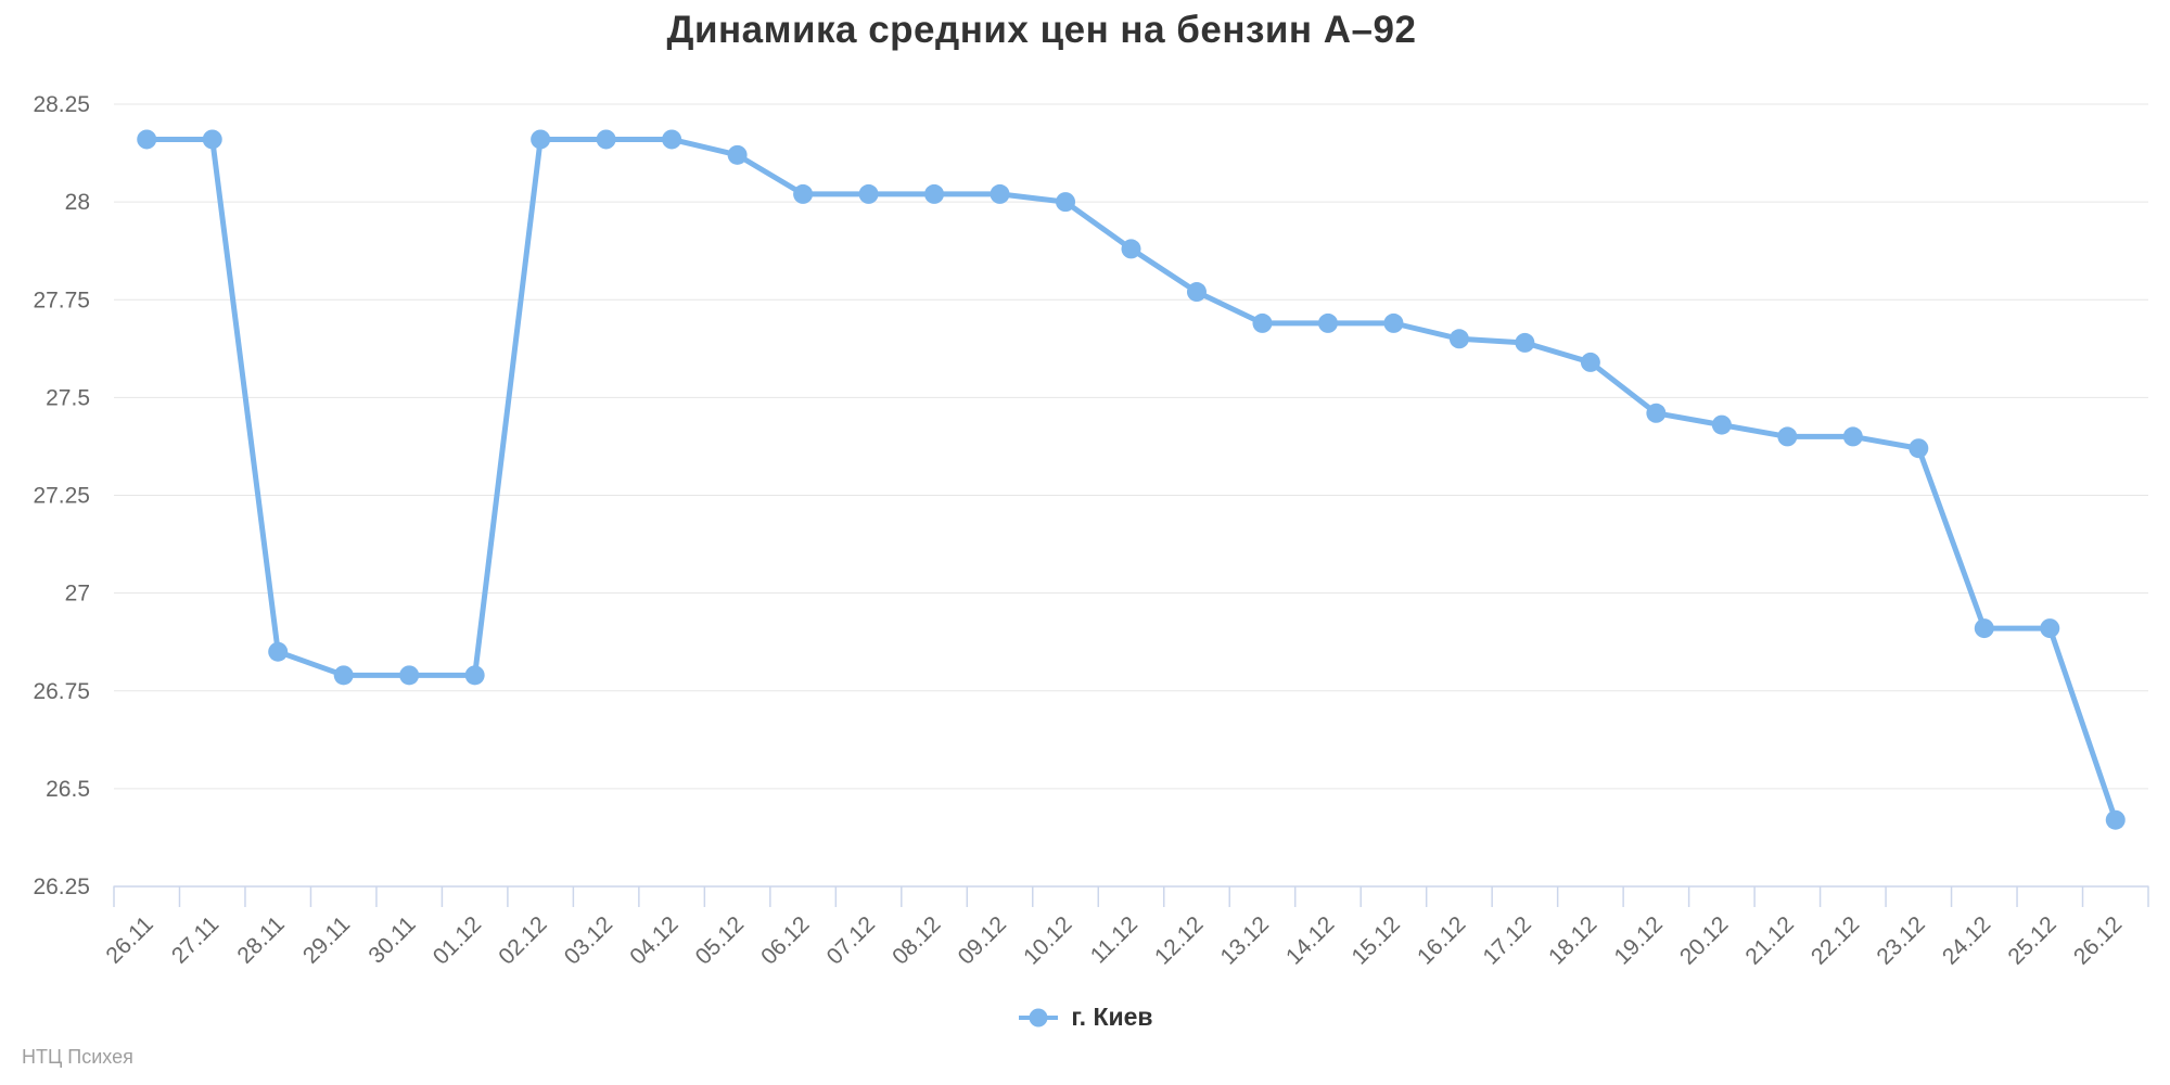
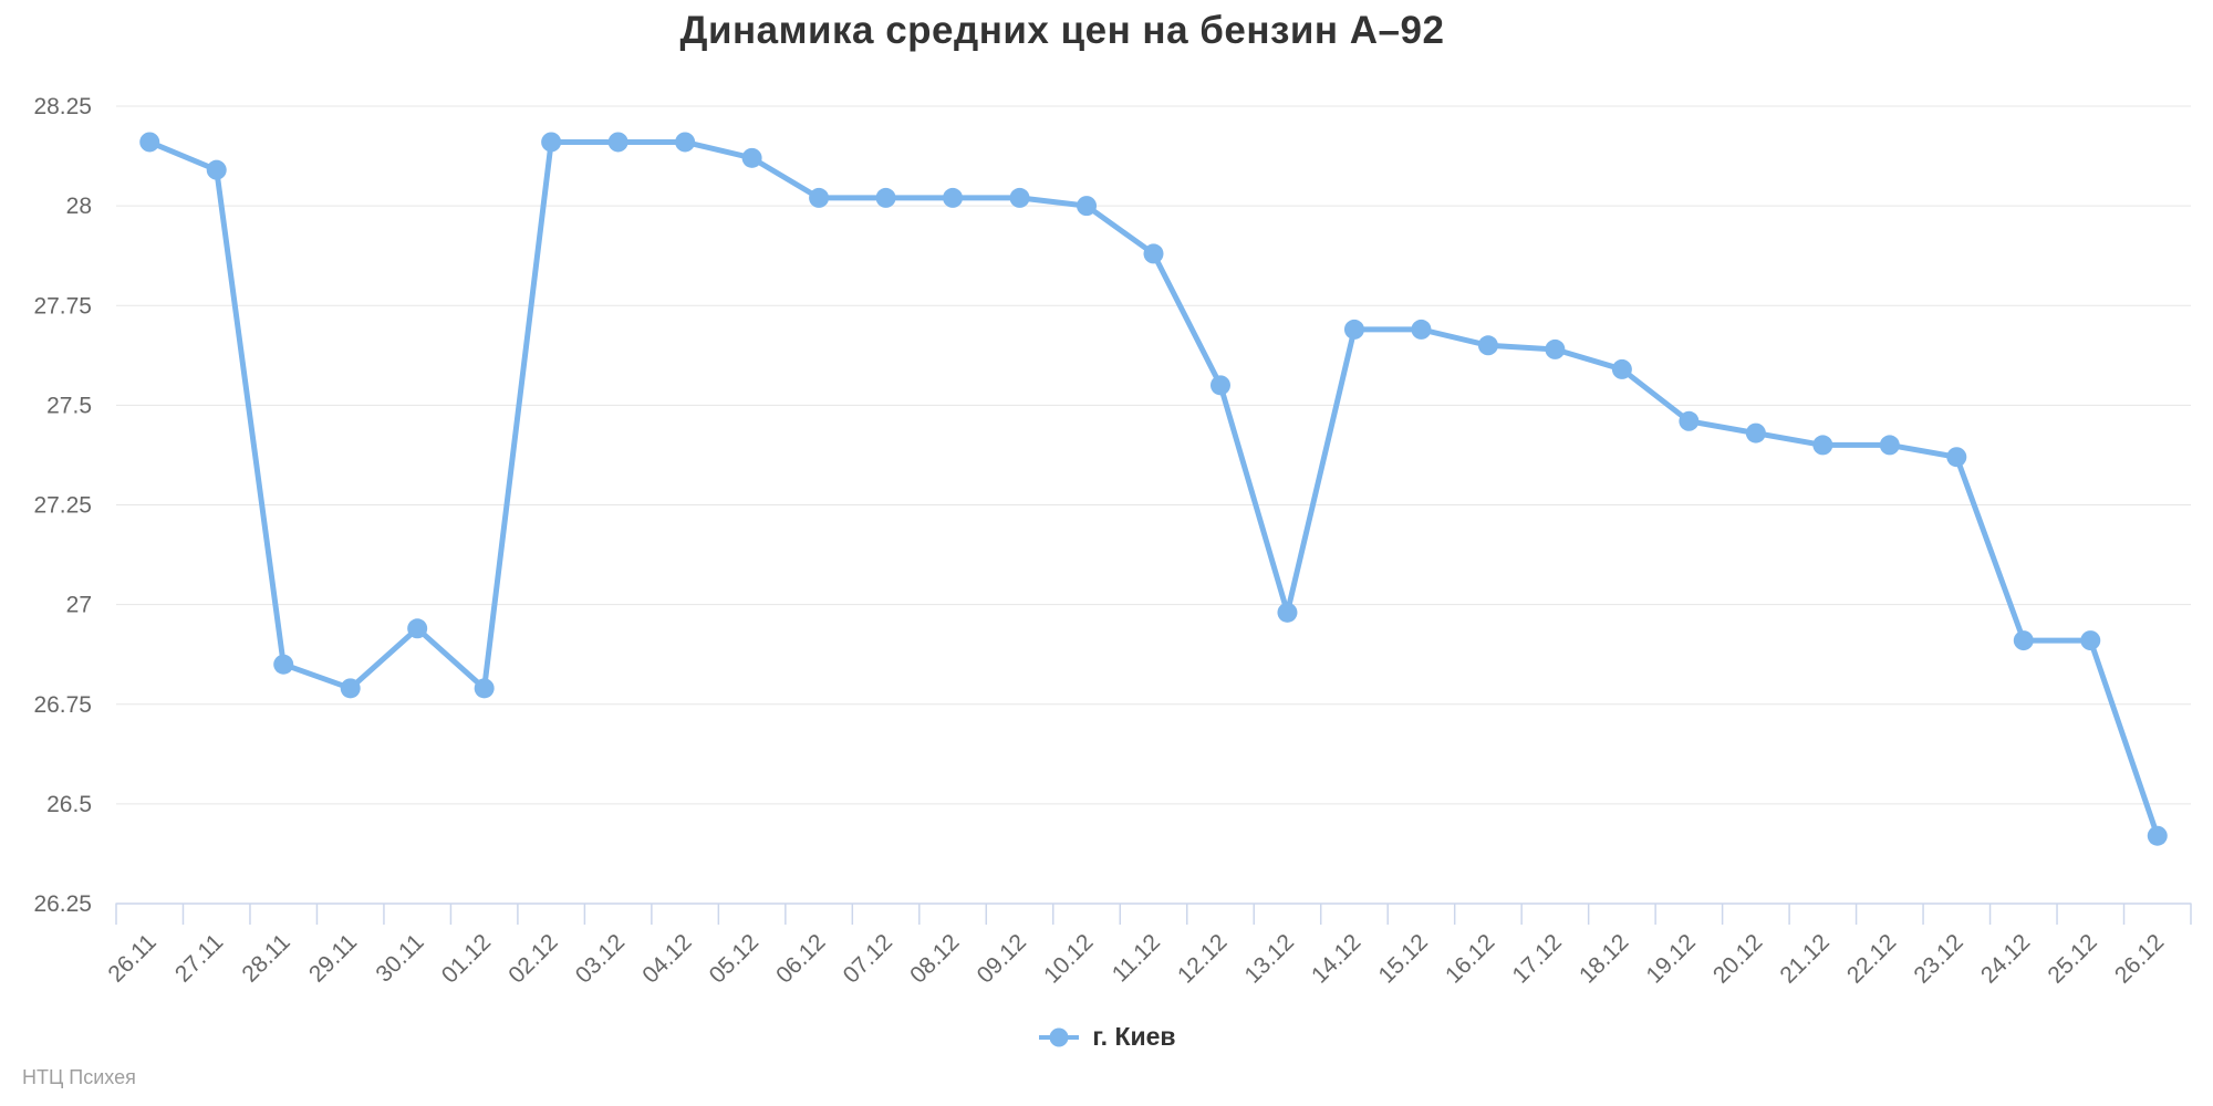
27.11: 28.16 -> 28.09
30.11: 26.79 -> 26.94
12.12: 27.77 -> 27.55
13.12: 27.69 -> 26.98
